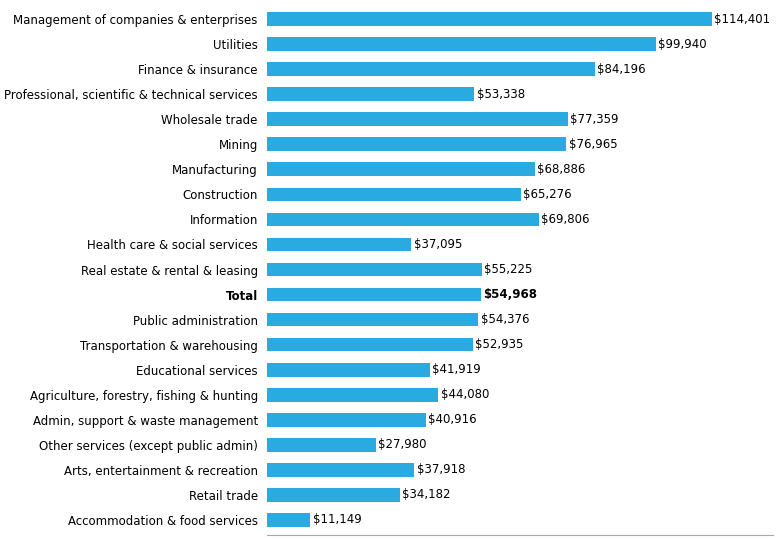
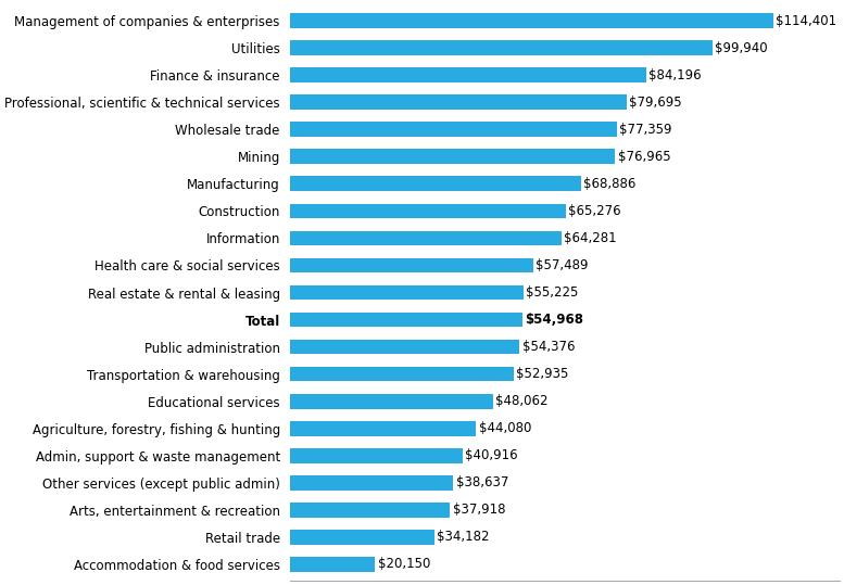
Professional, scientific & technical services: $53,338 -> $79,695
Information: $69,806 -> $64,281
Health care & social services: $37,095 -> $57,489
Educational services: $41,919 -> $48,062
Other services (except public admin): $27,980 -> $38,637
Accommodation & food services: $11,149 -> $20,150
